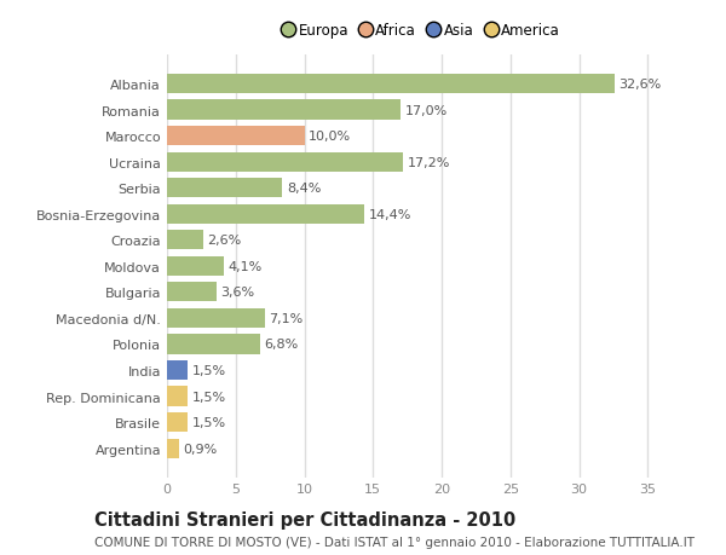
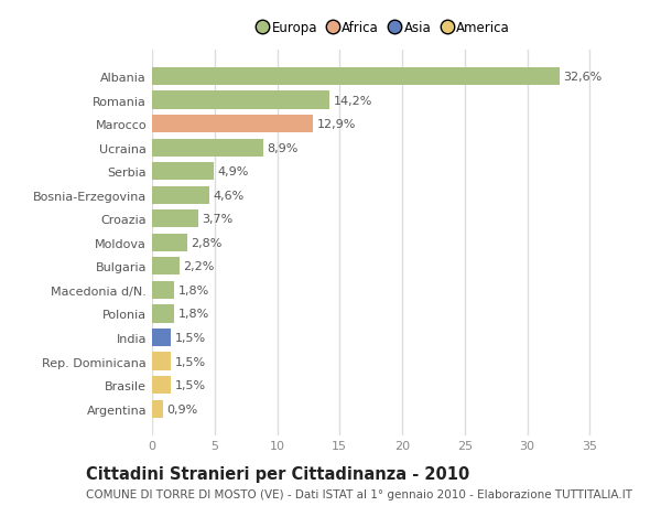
Romania: 17,0% -> 14,2%
Marocco: 10,0% -> 12,9%
Ucraina: 17,2% -> 8,9%
Serbia: 8,4% -> 4,9%
Bosnia-Erzegovina: 14,4% -> 4,6%
Croazia: 2,6% -> 3,7%
Moldova: 4,1% -> 2,8%
Bulgaria: 3,6% -> 2,2%
Macedonia d/N.: 7,1% -> 1,8%
Polonia: 6,8% -> 1,8%
